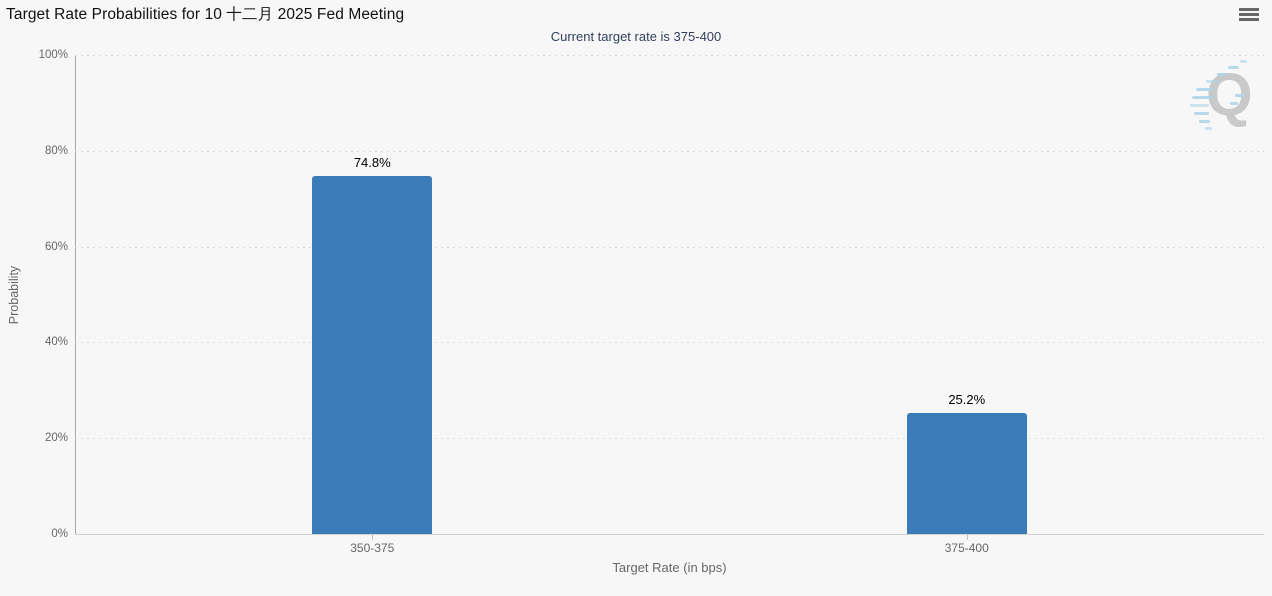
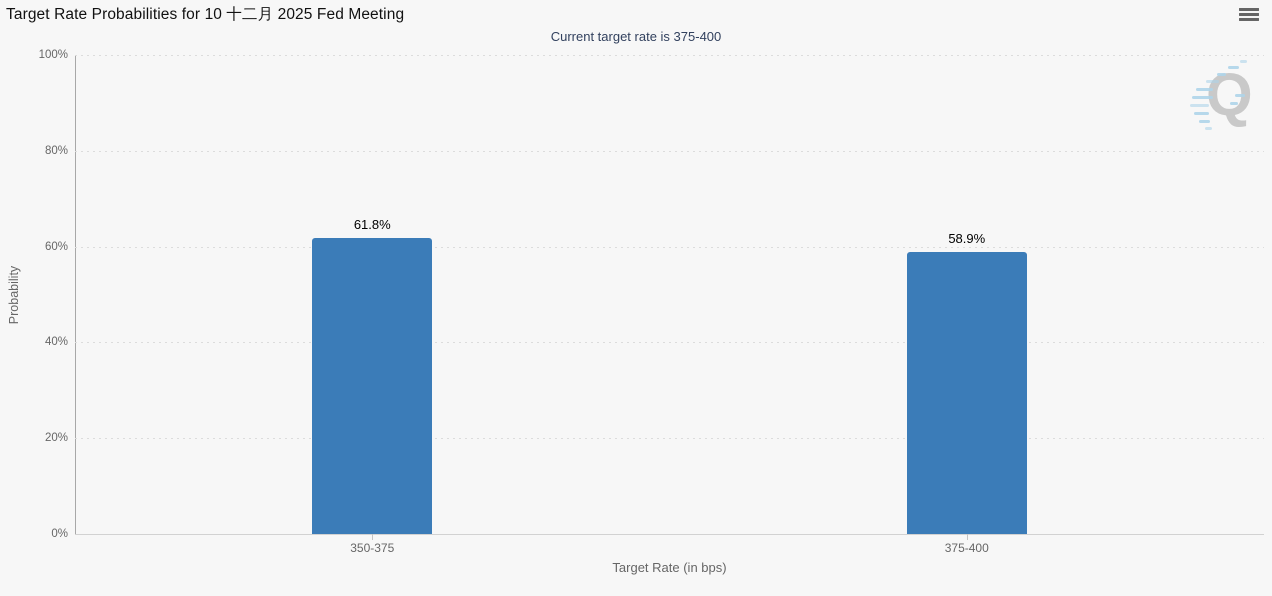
350-375: 74.8% -> 61.8%
375-400: 25.2% -> 58.9%
